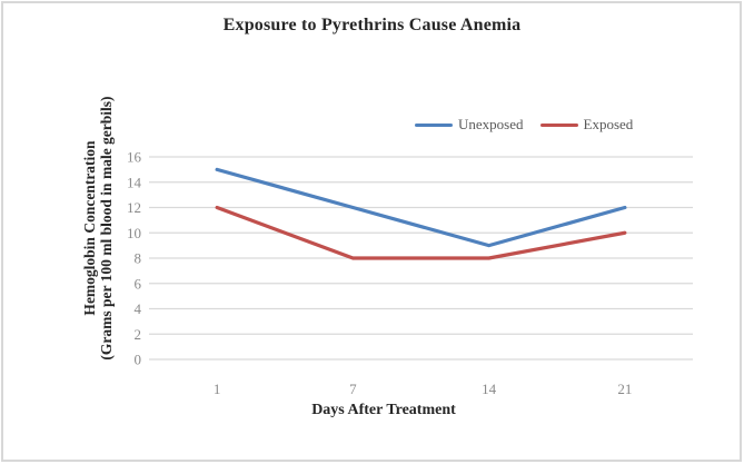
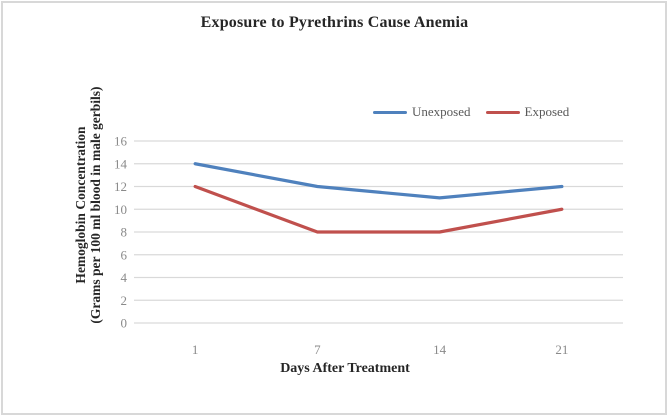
Unexposed/1: 15 -> 14
Unexposed/14: 9 -> 11
